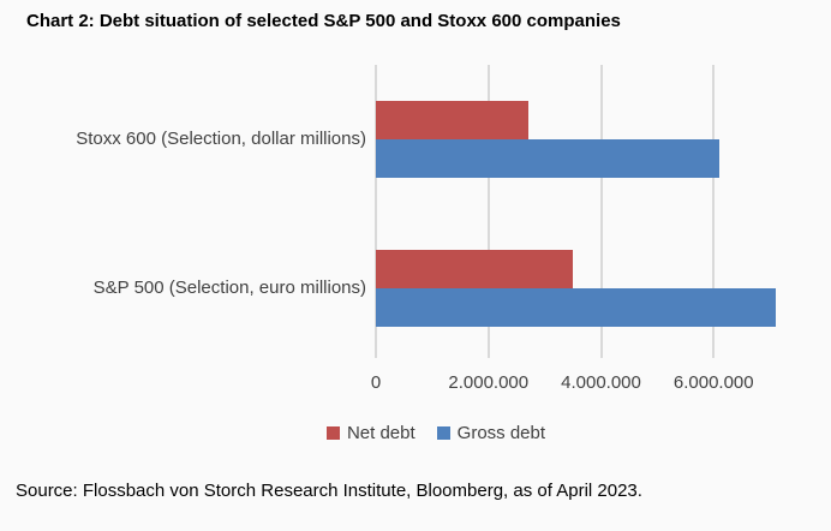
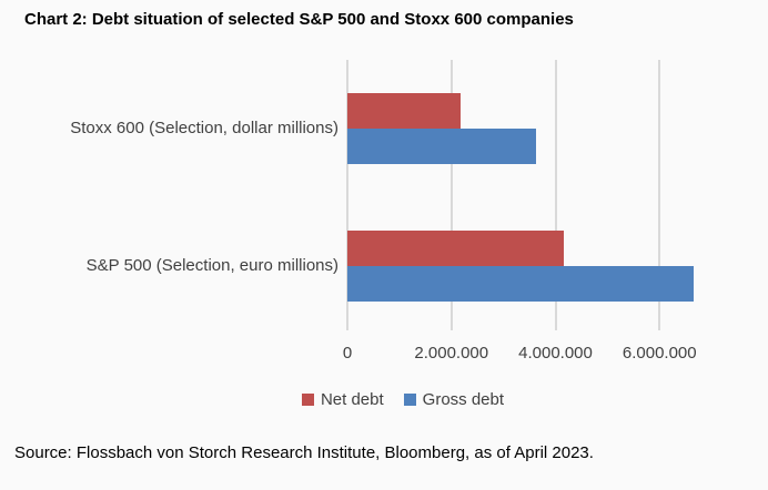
Net debt/Stoxx 600 (Selection, dollar millions): 2700000 -> 2200000
Gross debt/Stoxx 600 (Selection, dollar millions): 6100000 -> 3600000
Net debt/S&P 500 (Selection, euro millions): 3500000 -> 4200000
Gross debt/S&P 500 (Selection, euro millions): 7100000 -> 6600000
